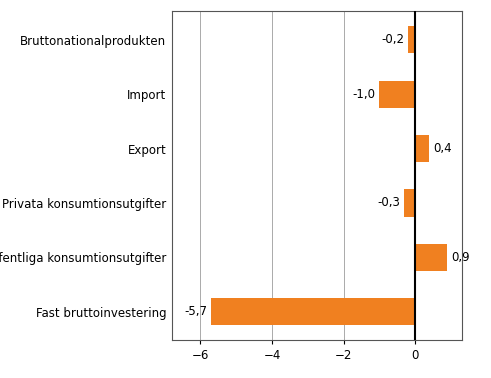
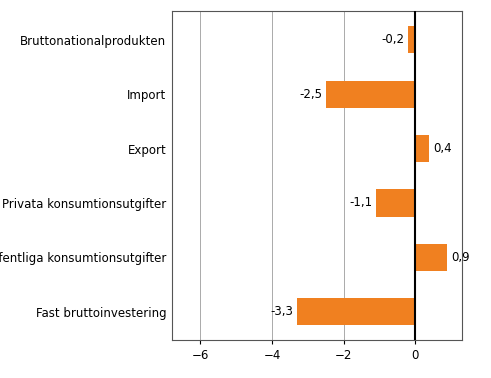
Import: -1,0 -> -2,5
Privata konsumtionsutgifter: -0,3 -> -1,1
Fast bruttoinvestering: -5,7 -> -3,3
